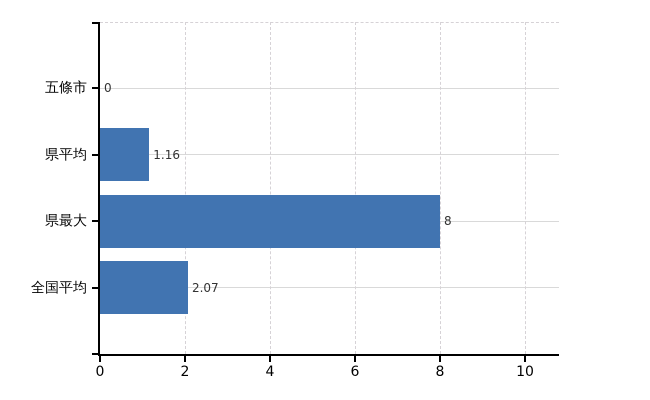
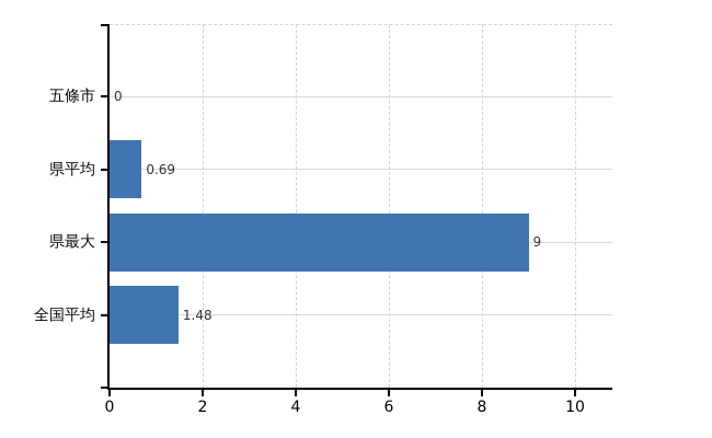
県平均: 1.16 -> 0.69
県最大: 8 -> 9
全国平均: 2.07 -> 1.48
